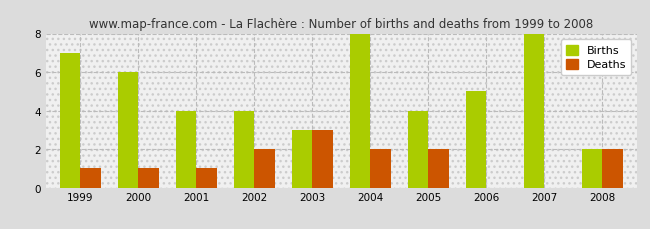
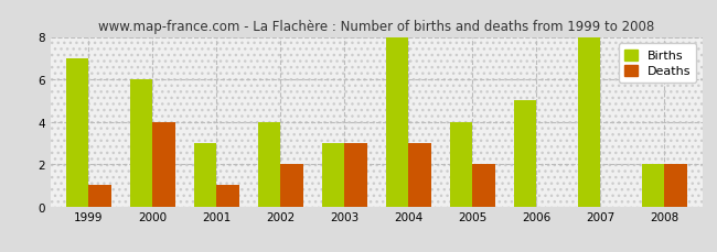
Deaths/2000: 1 -> 4
Births/2001: 4 -> 3
Deaths/2004: 2 -> 3
